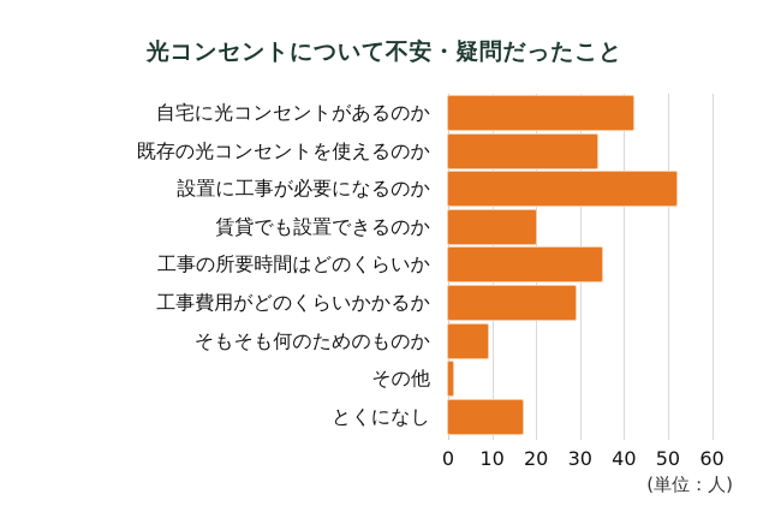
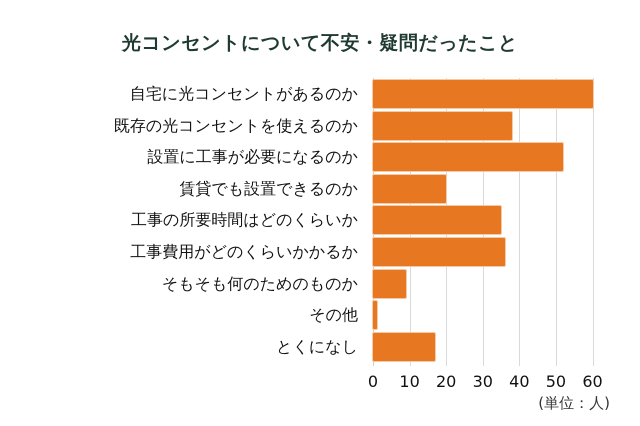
自宅に光コンセントがあるのか: 42 -> 60
既存の光コンセントを使えるのか: 34 -> 38
工事費用がどのくらいかかるか: 29 -> 36
